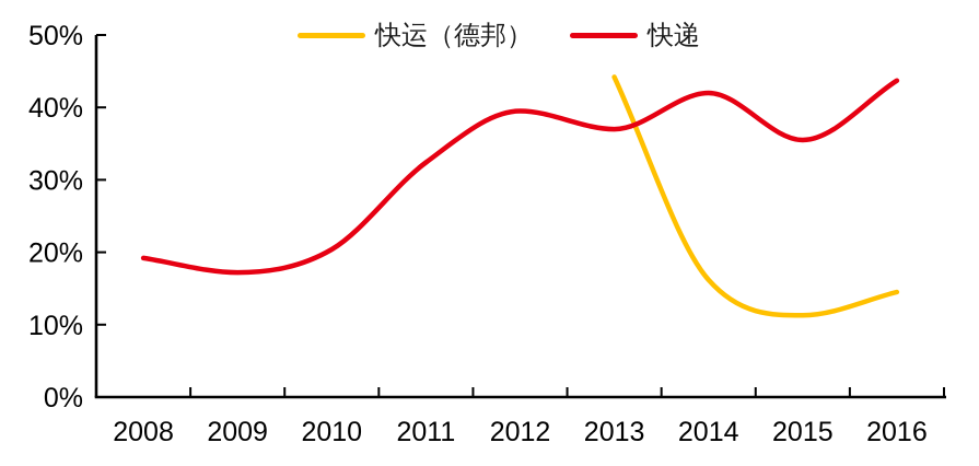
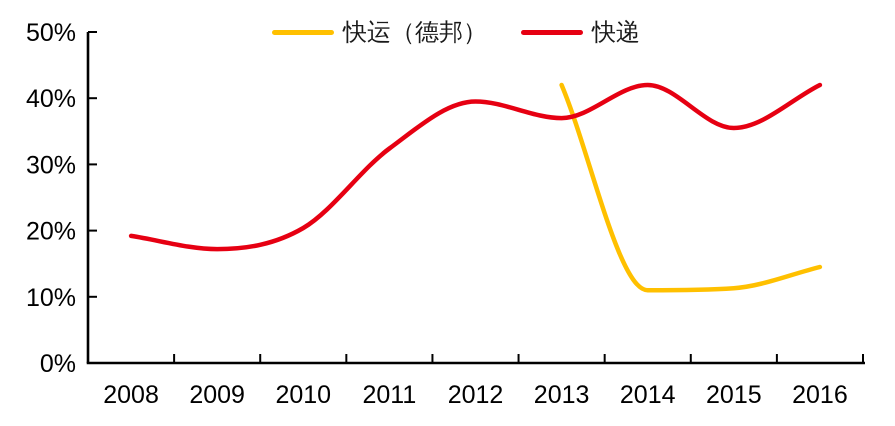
快运（德邦）/2013: 44% -> 42%
快运（德邦）/2014: 16% -> 11%
快递/2016: 44% -> 42%
